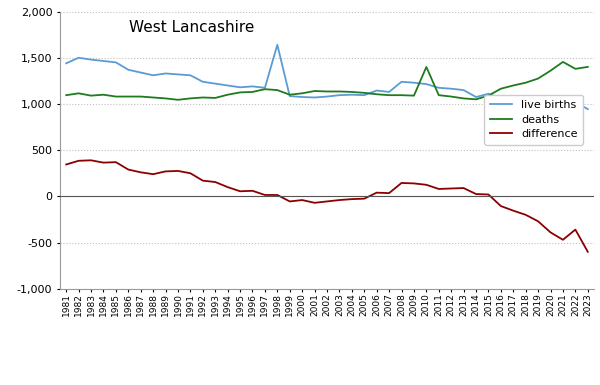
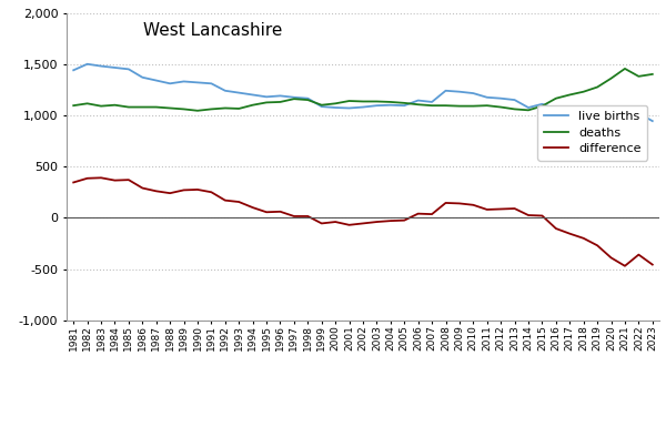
live births/1998: 1,640 -> 1,160
deaths/2010: 1,400 -> 1,090
difference/2023: -600 -> -460
